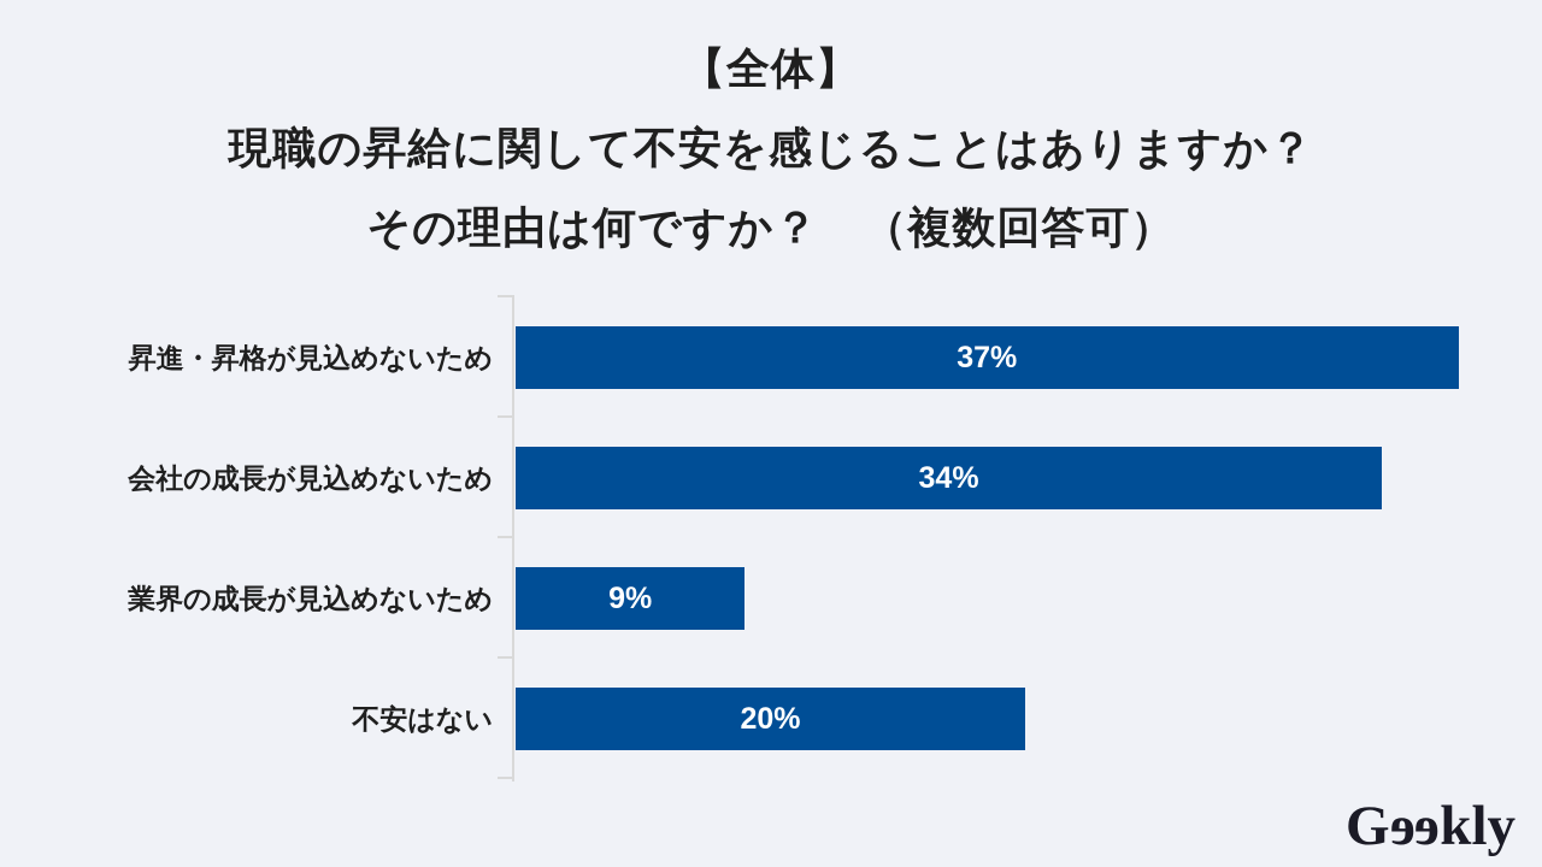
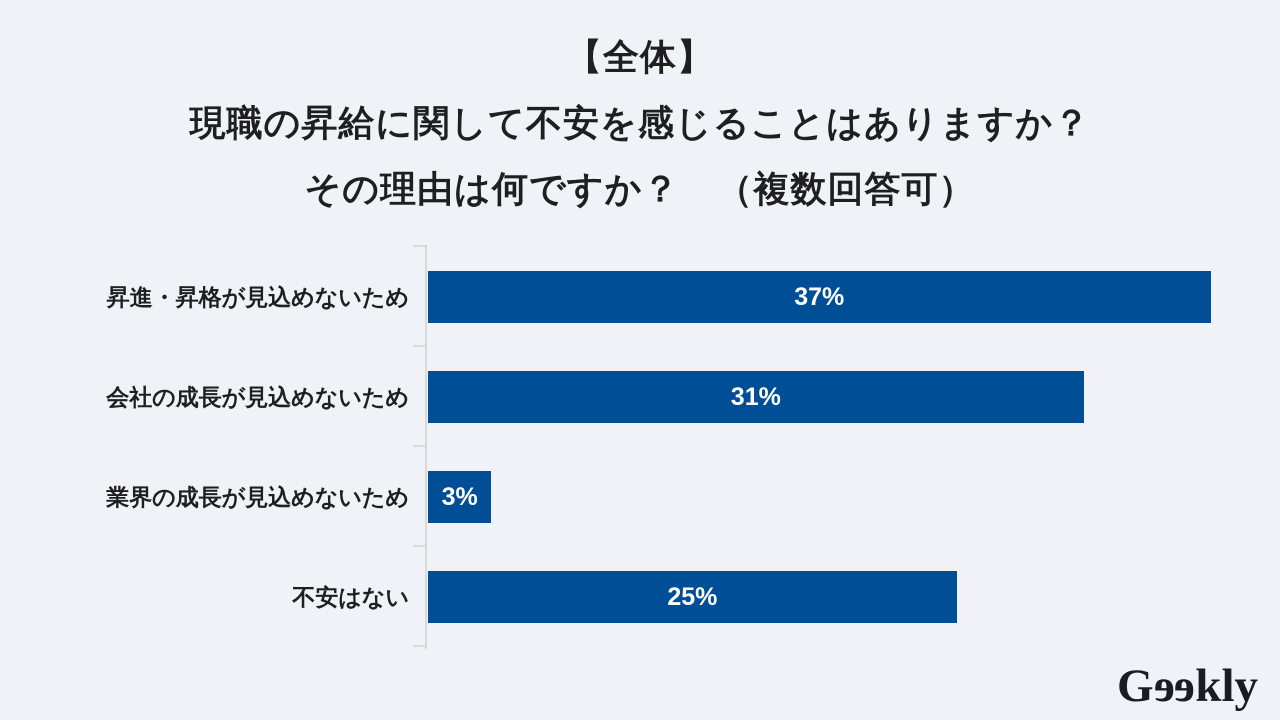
会社の成長が見込めないため: 34% -> 31%
業界の成長が見込めないため: 9% -> 3%
不安はない: 20% -> 25%
